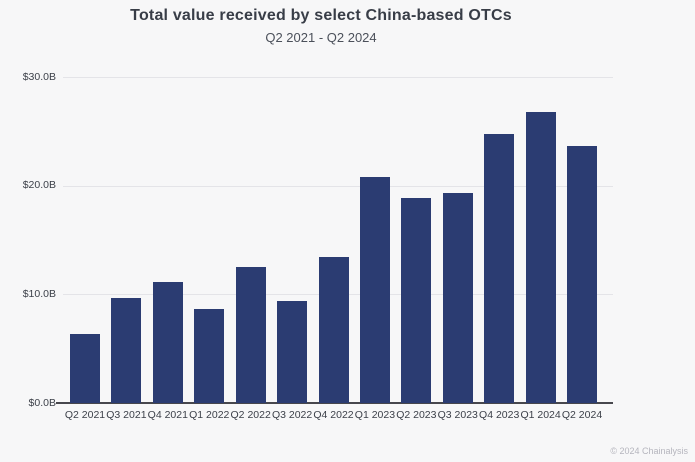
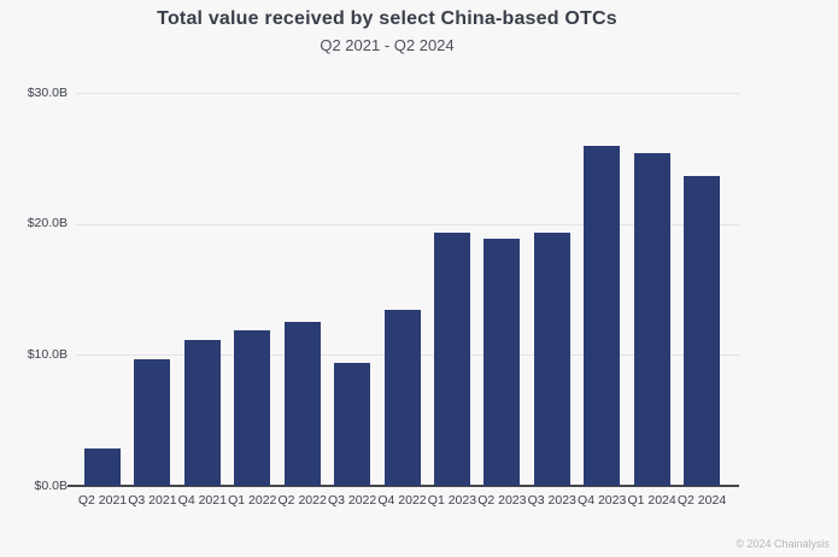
Q2 2021: $6.4B -> $2.9B
Q1 2022: $8.7B -> $11.9B
Q1 2023: $20.8B -> $19.3B
Q4 2023: $24.8B -> $26.0B
Q1 2024: $26.8B -> $25.4B
